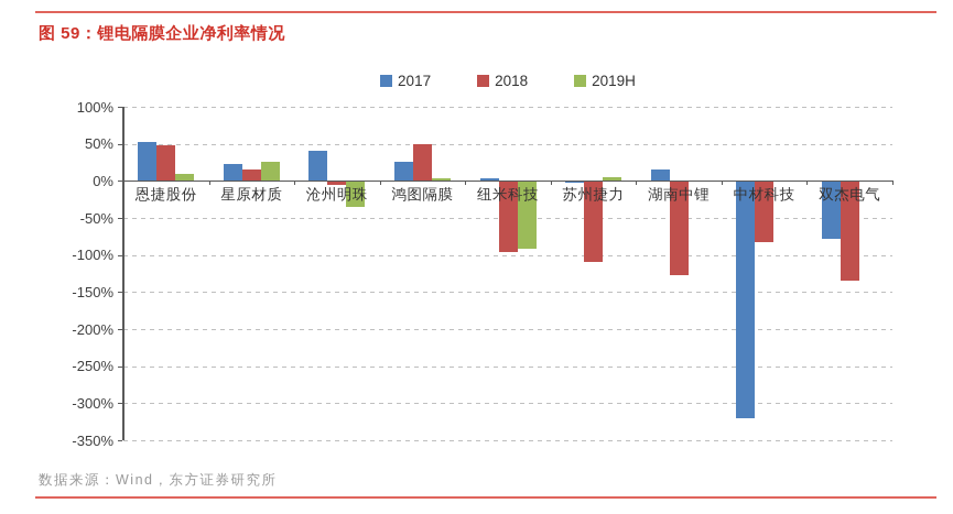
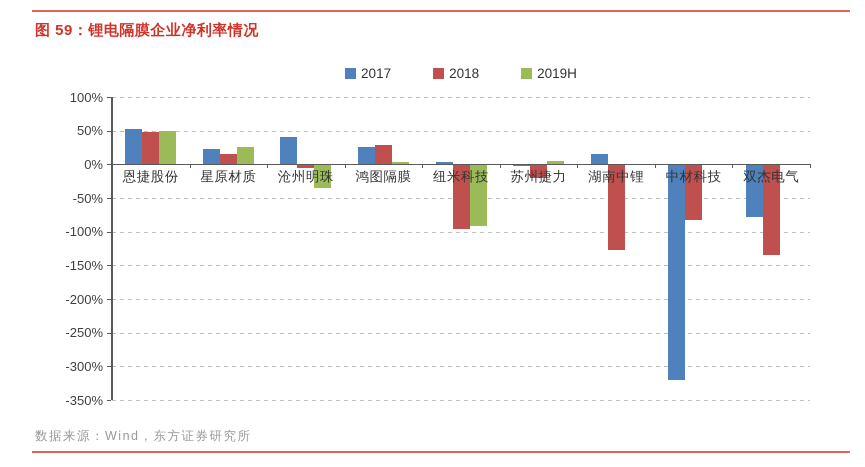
2019H/恩捷股份: 10% -> 50%
2018/鸿图隔膜: 50% -> 30%
2018/苏州捷力: -110% -> -20%
